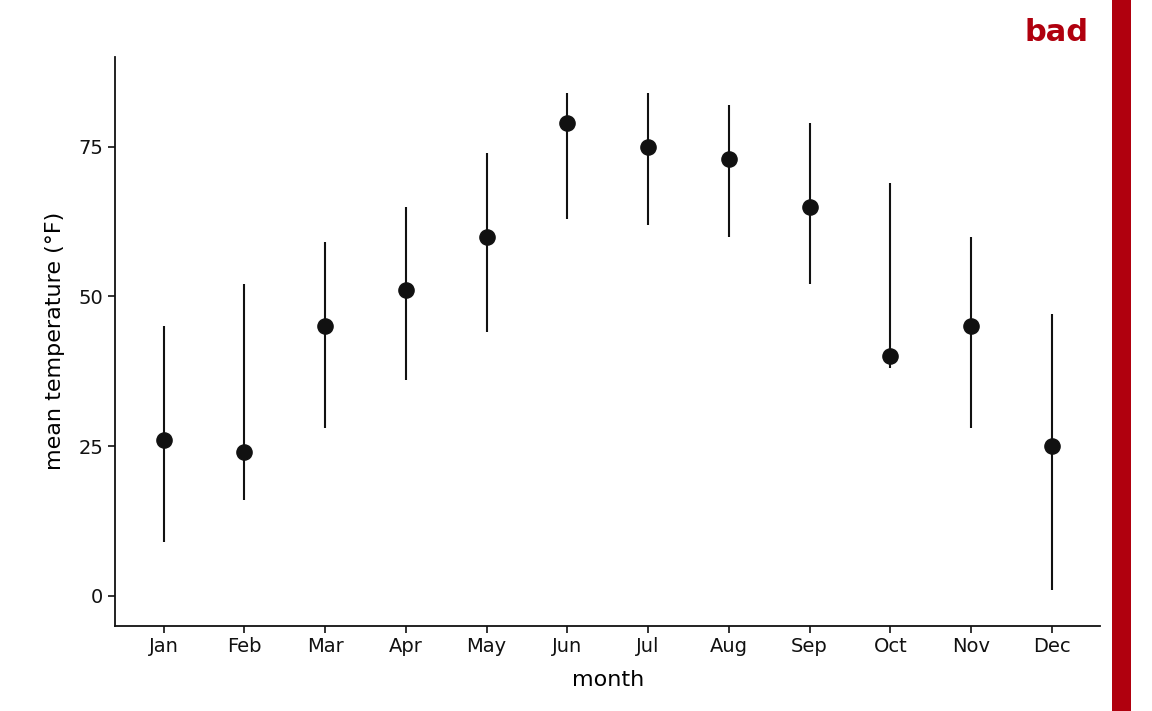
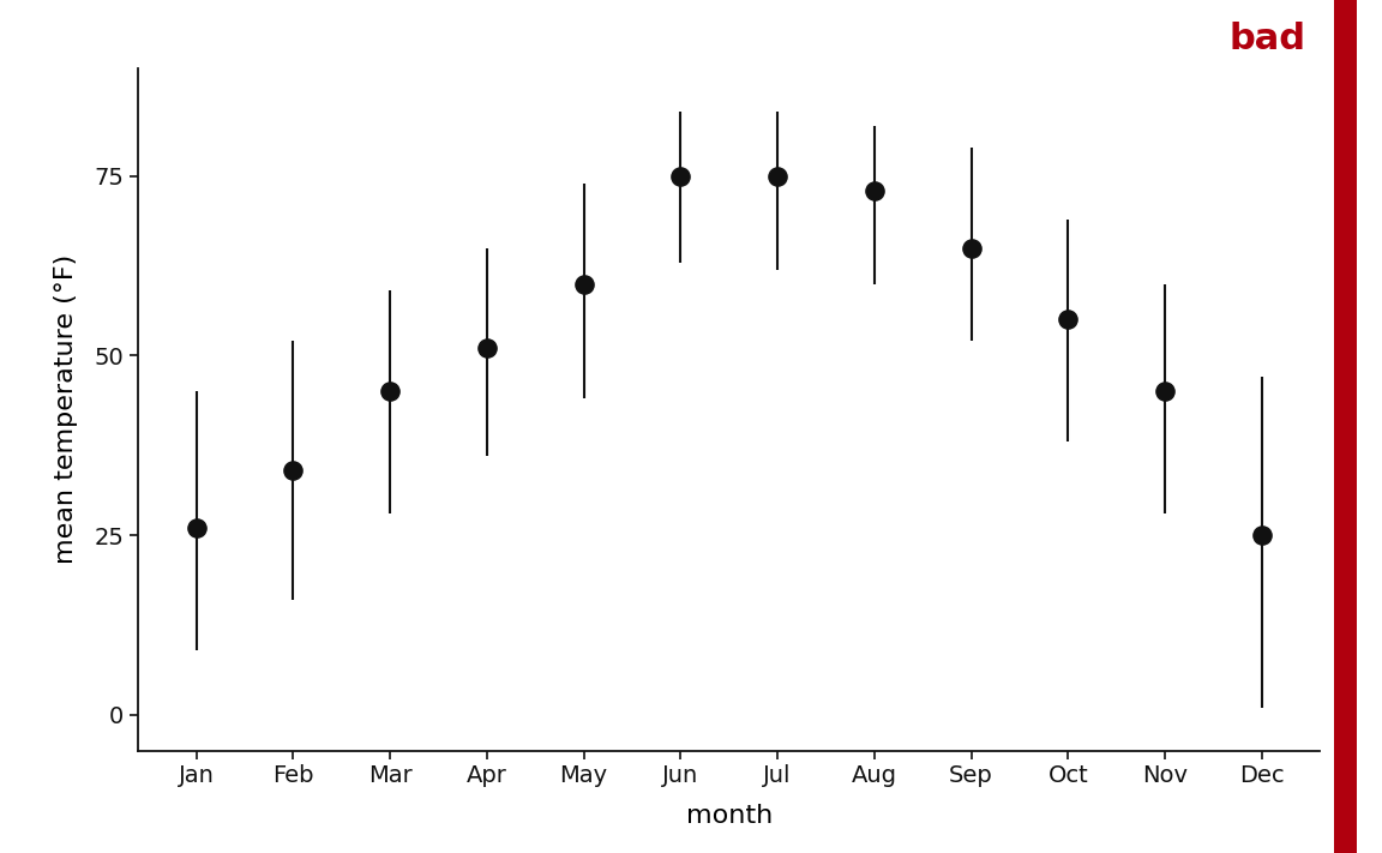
Feb: 24 -> 34
Jun: 79 -> 75
Oct: 40 -> 55
